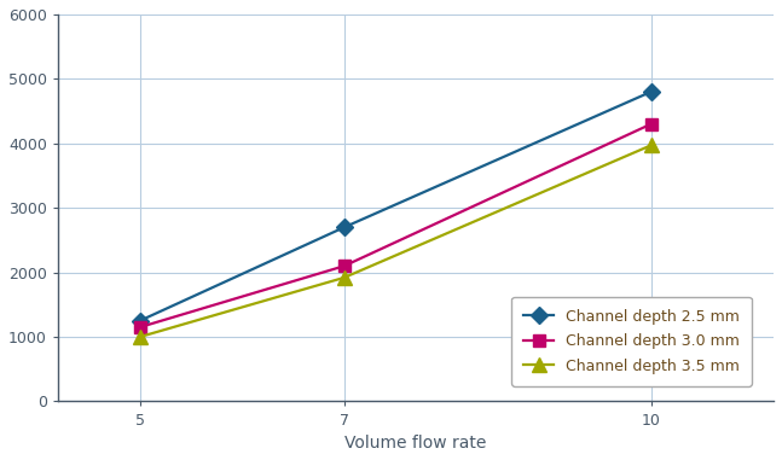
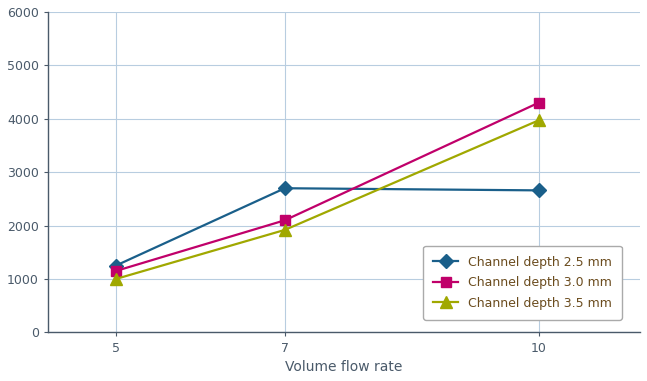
Channel depth 2.5 mm/10: 4800 -> 2660
